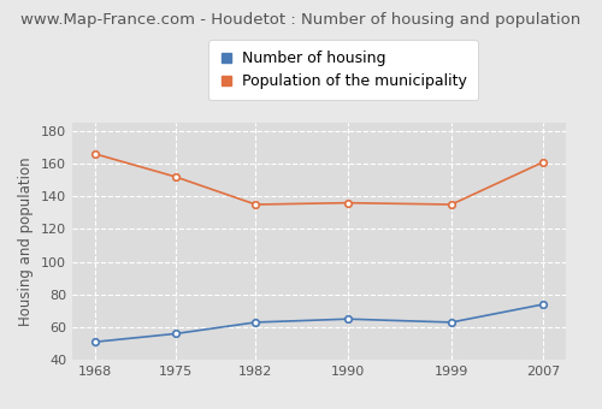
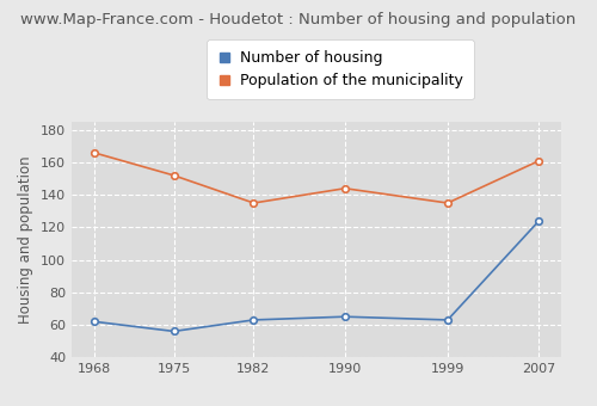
Number of housing/1968: 51 -> 62
Population of the municipality/1990: 136 -> 144
Number of housing/2007: 74 -> 124
